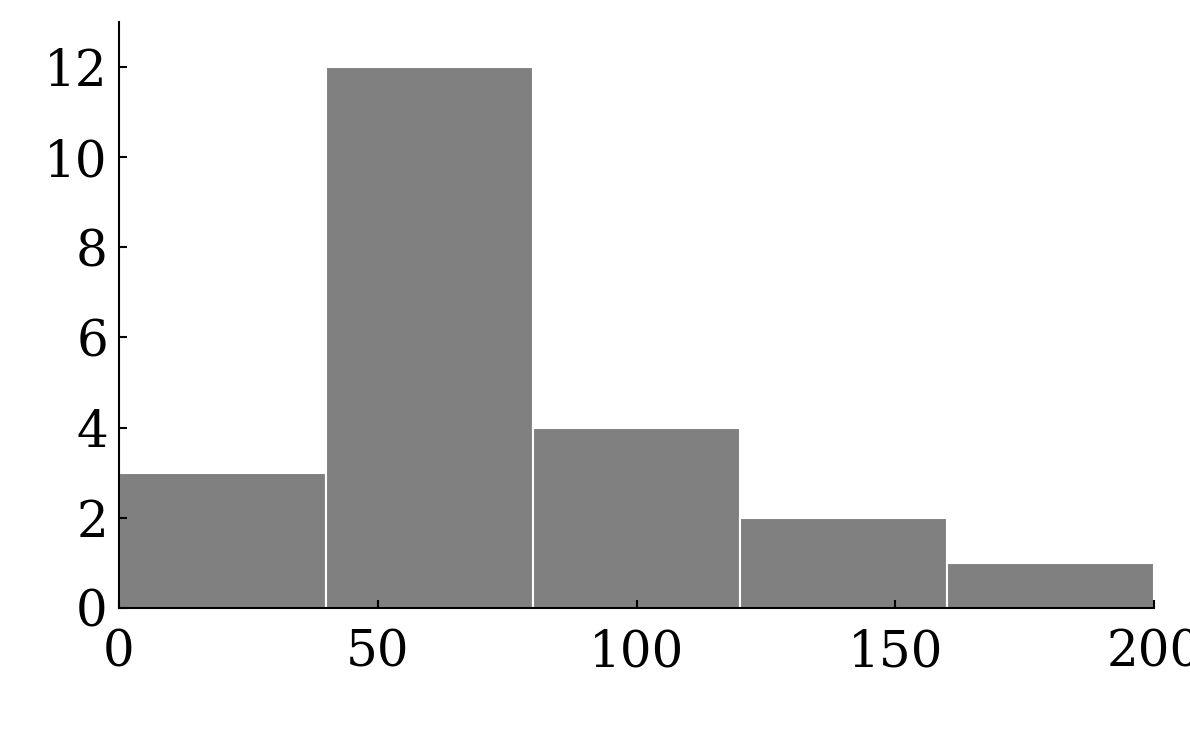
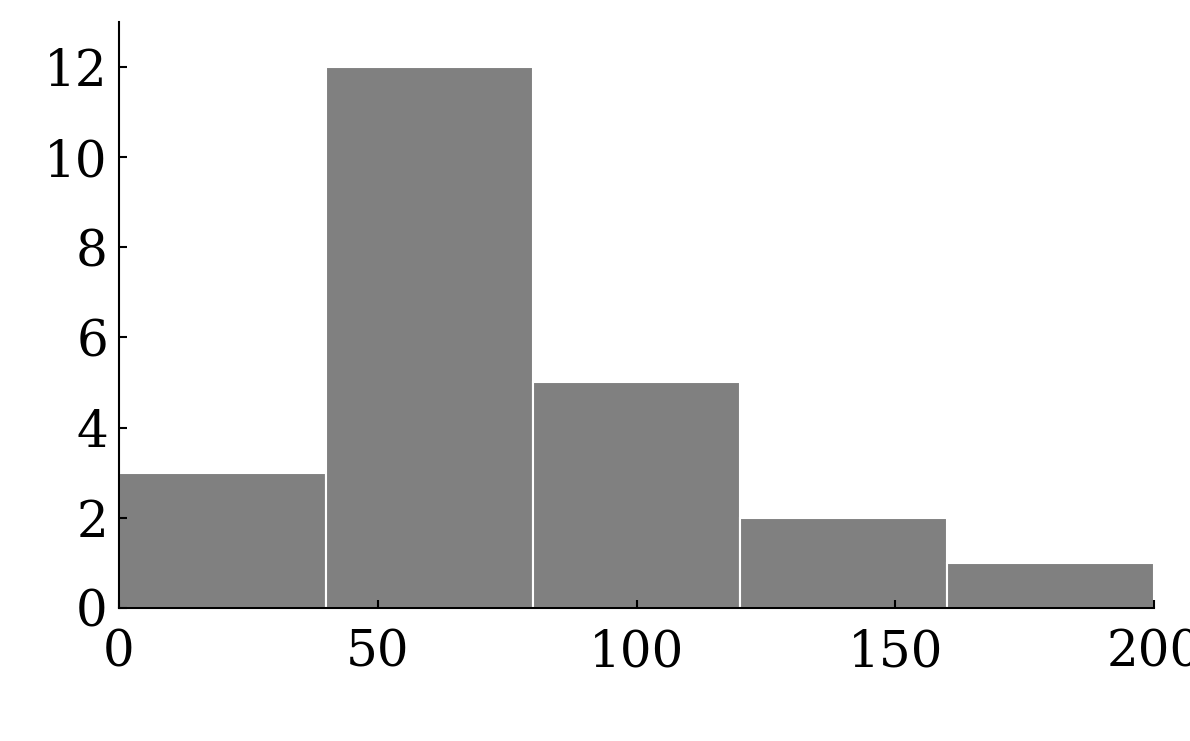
100: 4 -> 5
